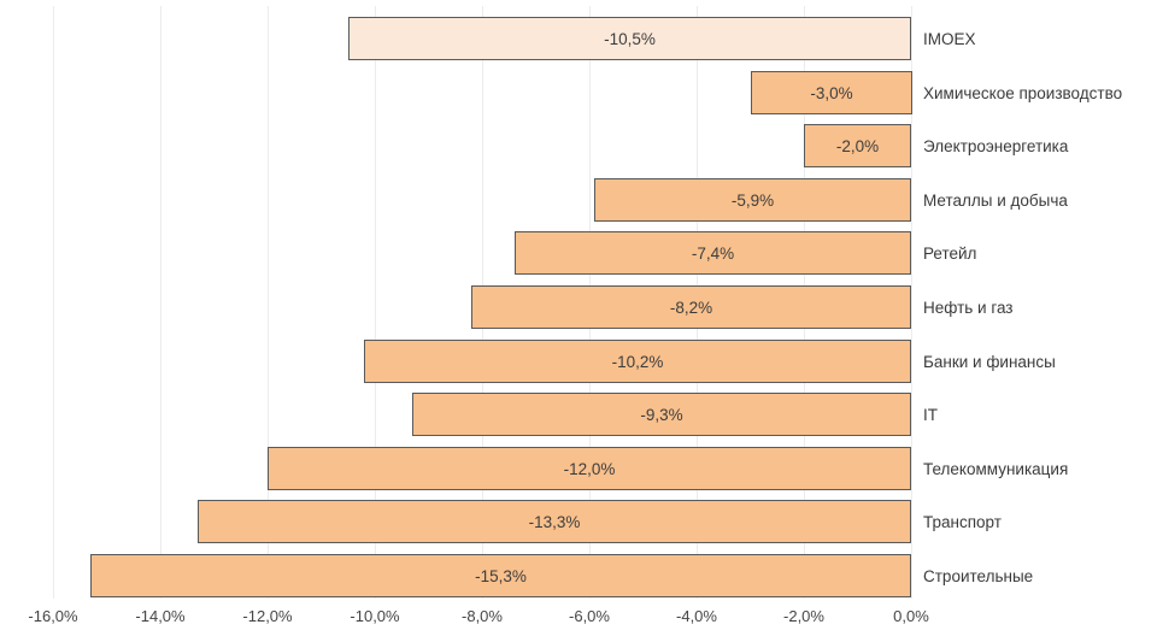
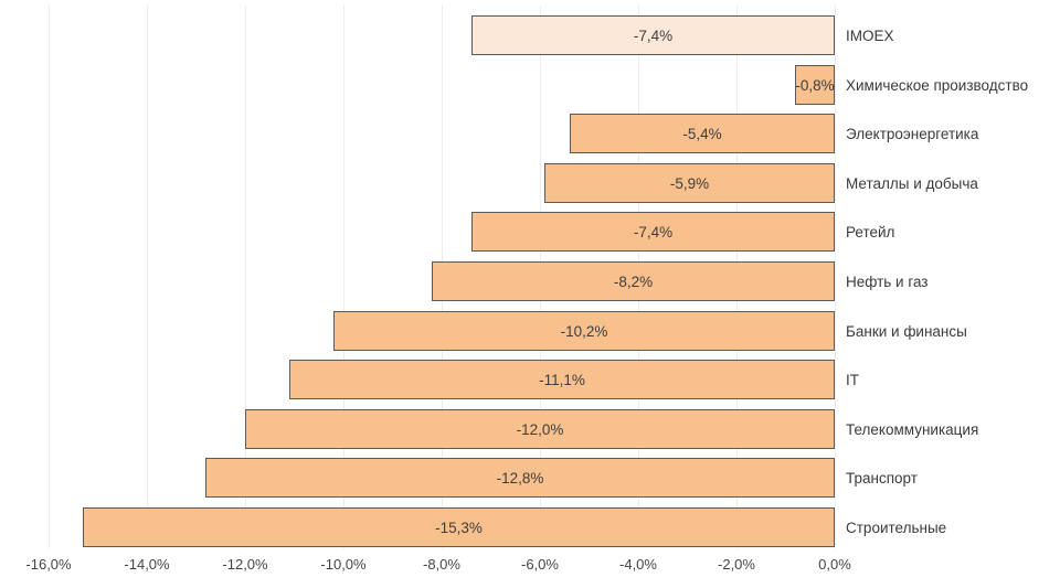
IMOEX: -10,5% -> -7,4%
Химическое производство: -3,0% -> -0,8%
Электроэнергетика: -2,0% -> -5,4%
IT: -9,3% -> -11,1%
Транспорт: -13,3% -> -12,8%
